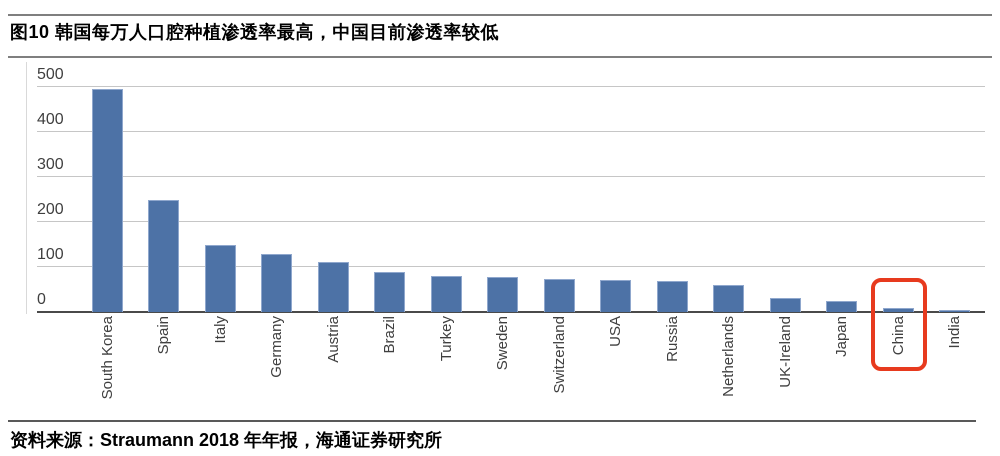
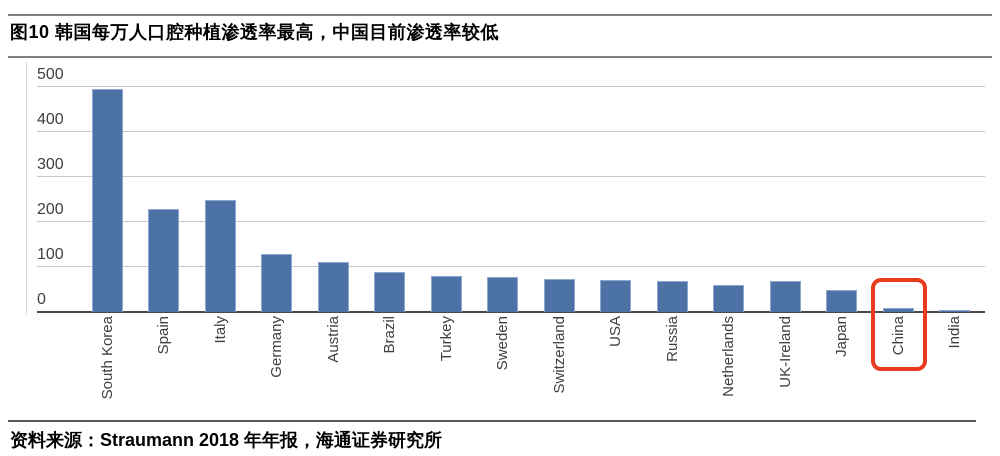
Spain: 250 -> 230
Italy: 150 -> 250
UK-Ireland: 30 -> 70
Japan: 20 -> 50
